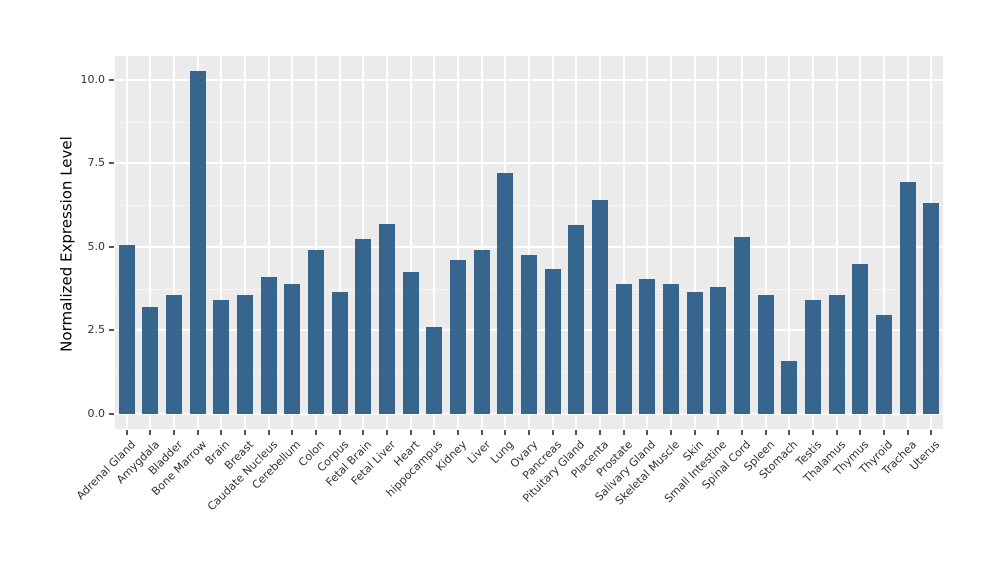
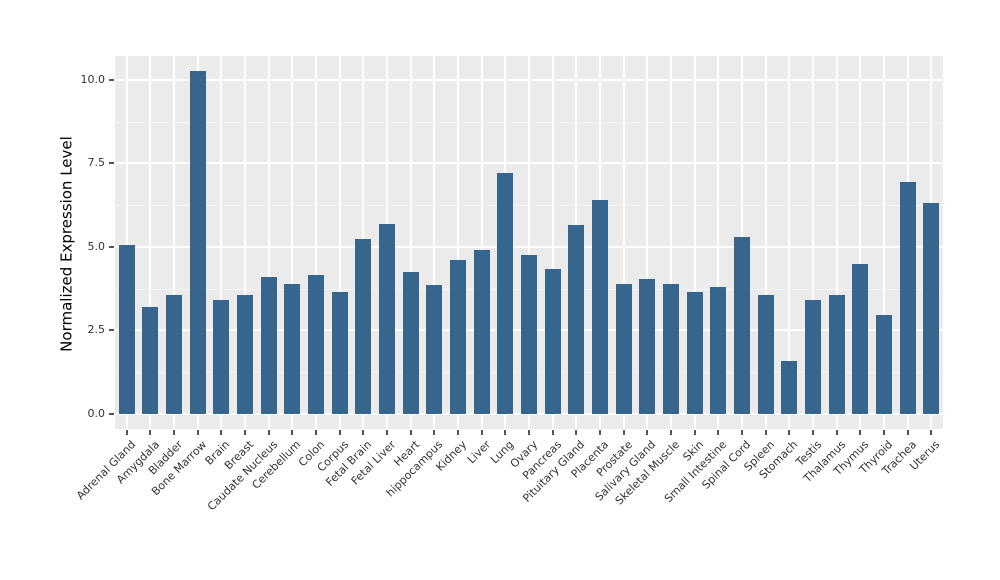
Colon: 4.9 -> 4.2
hippocampus: 2.6 -> 3.9
